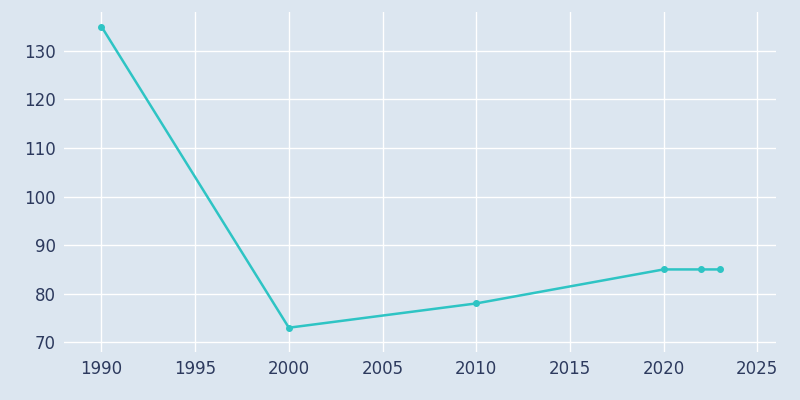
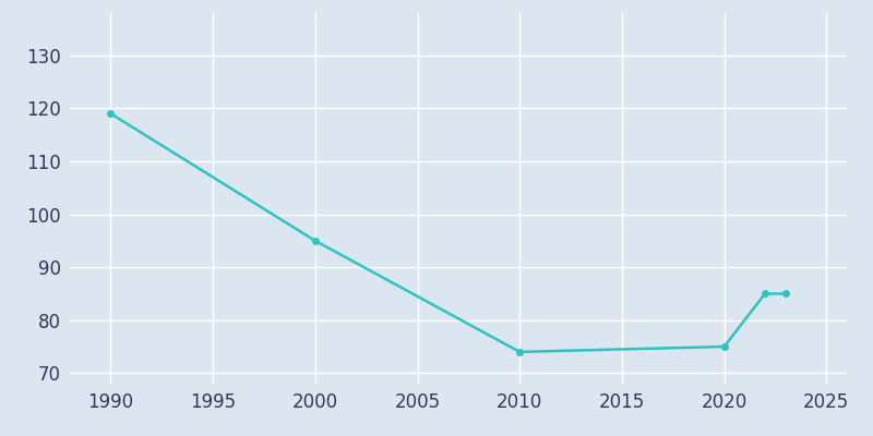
1990: 135 -> 119
2000: 73 -> 95
2010: 78 -> 74
2020: 85 -> 75
